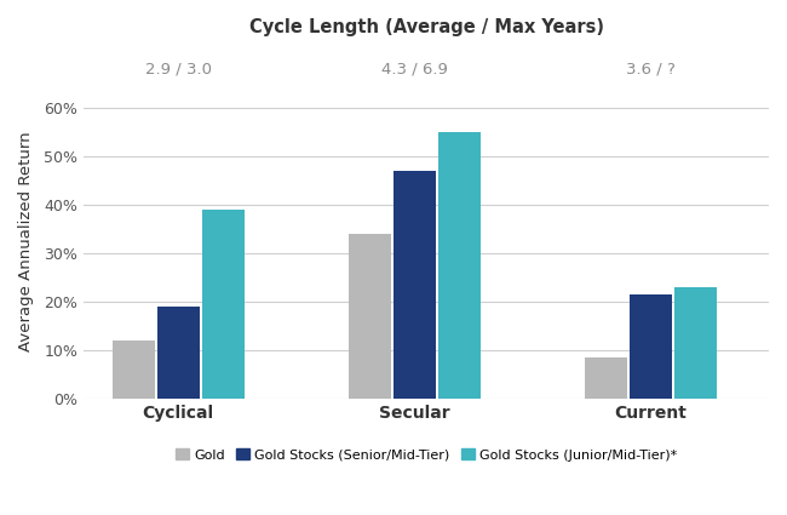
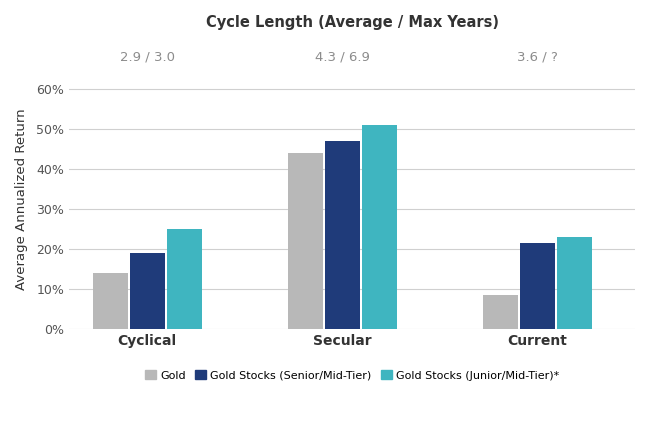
Gold/Cyclical: 12.0% -> 14.0%
Gold Stocks (Junior/Mid-Tier)*/Cyclical: 39% -> 25%
Gold/Secular: 34.0% -> 44.0%
Gold Stocks (Junior/Mid-Tier)*/Secular: 55% -> 51%
